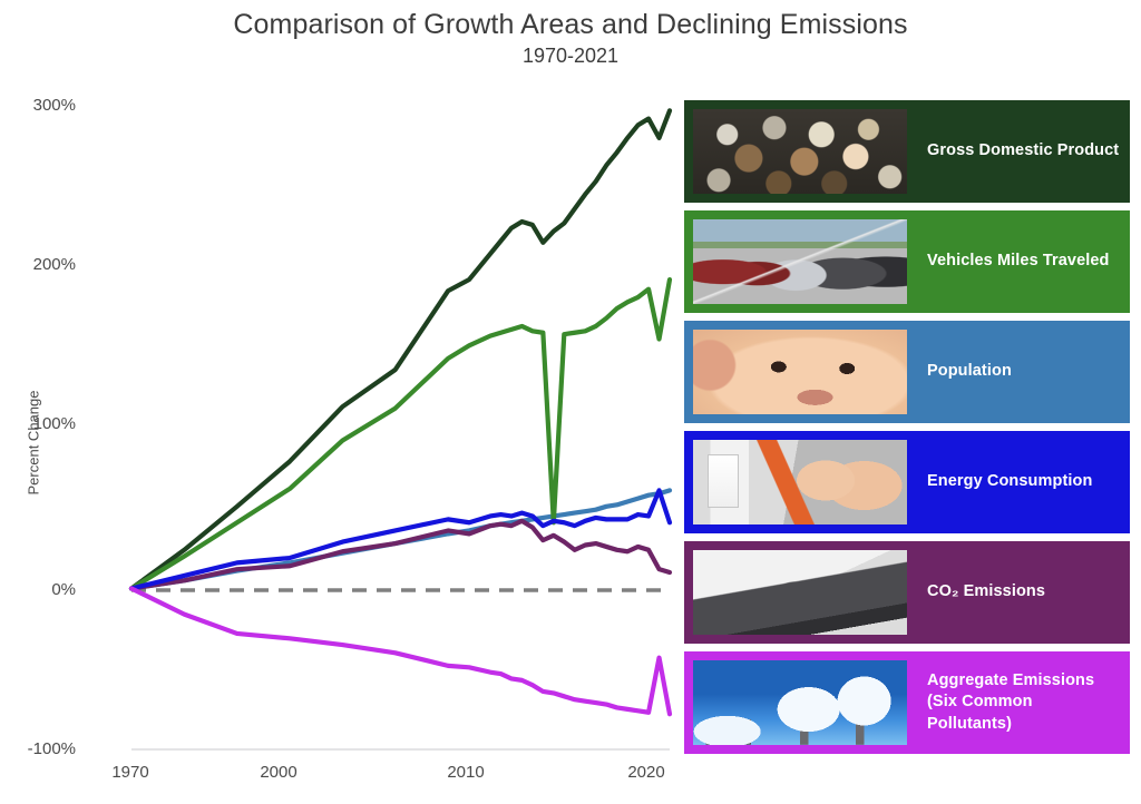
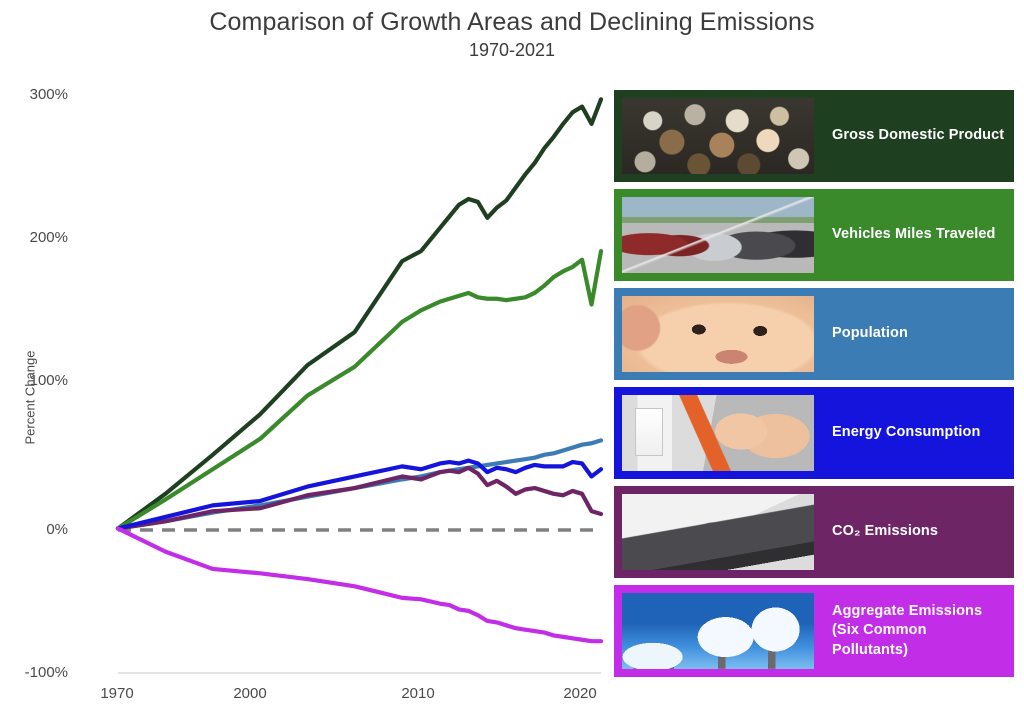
Vehicles Miles Traveled/2010: 41% -> 159%
Energy Consumption/2020: 61% -> 36%
Aggregate Emissions (Six Common Pollutants)/2020: -43% -> -78%
